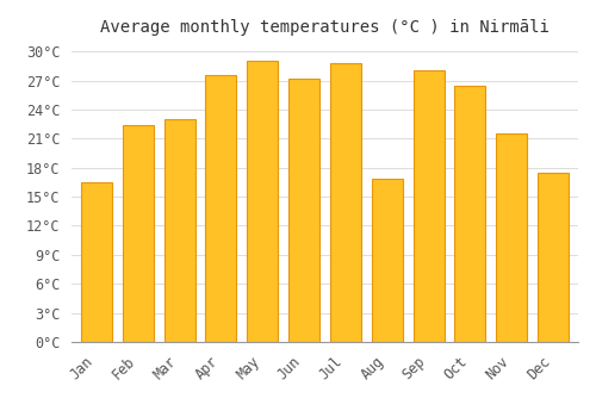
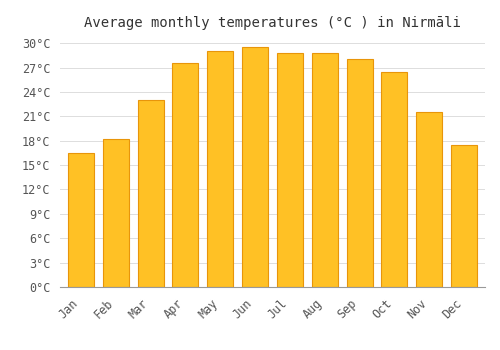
Feb: 22.4°C -> 18.2°C
Jun: 27.2°C -> 29.5°C
Aug: 16.8°C -> 28.8°C
